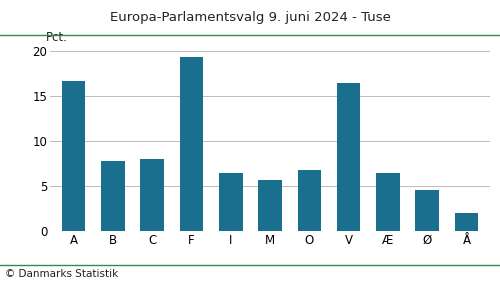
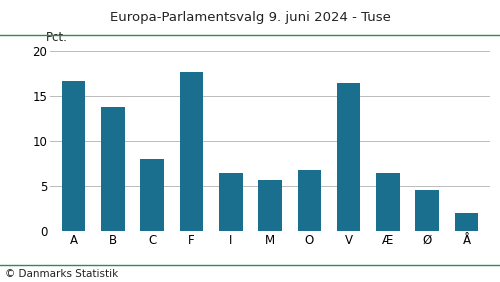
B: 7.8 -> 13.8
F: 19.3 -> 17.6
